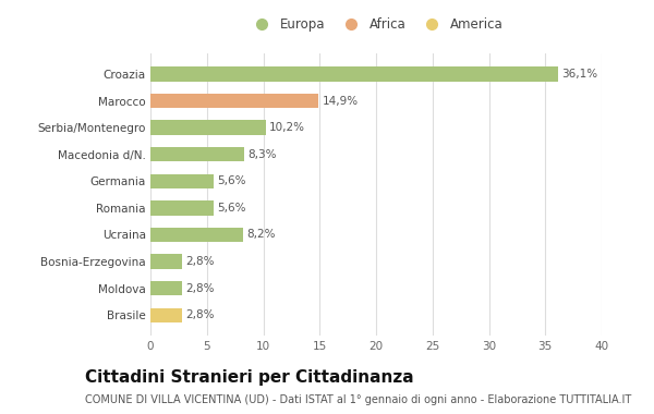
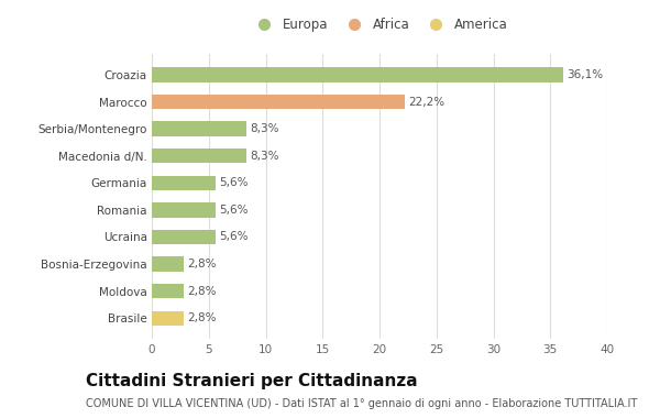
Marocco: 14,9% -> 22,2%
Serbia/Montenegro: 10,2% -> 8,3%
Ucraina: 8,2% -> 5,6%
